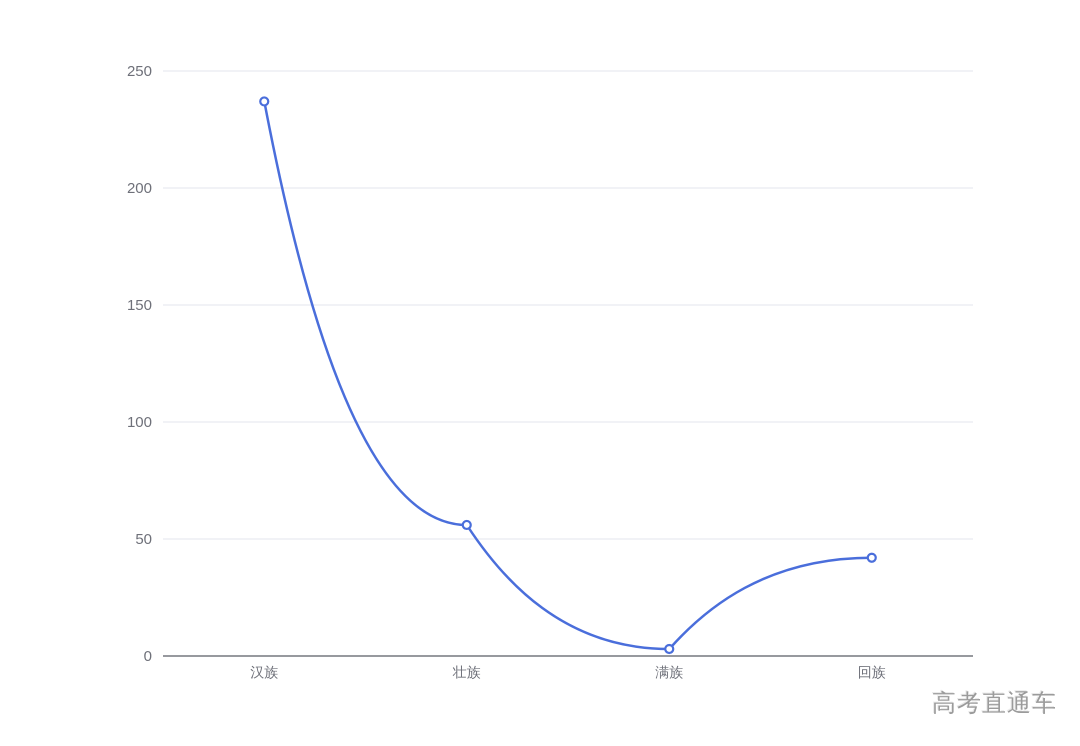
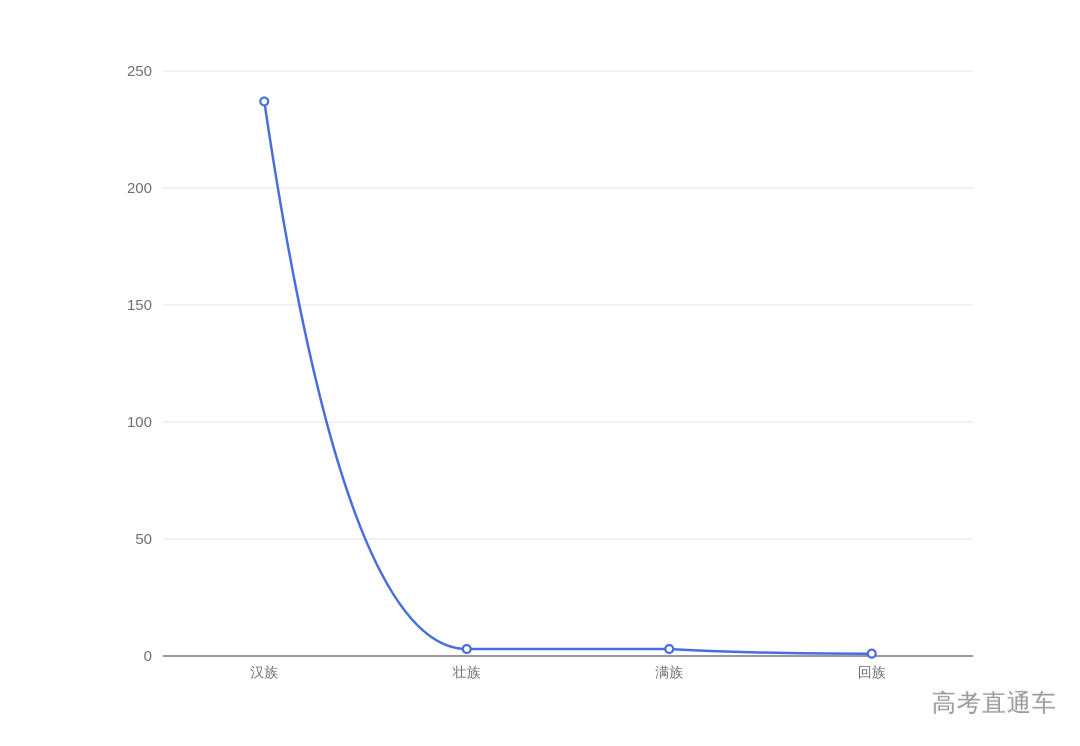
壮族: 56 -> 3
回族: 42 -> 1
